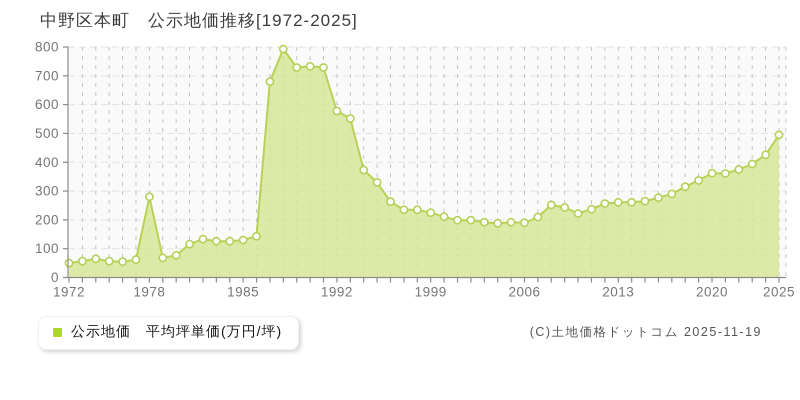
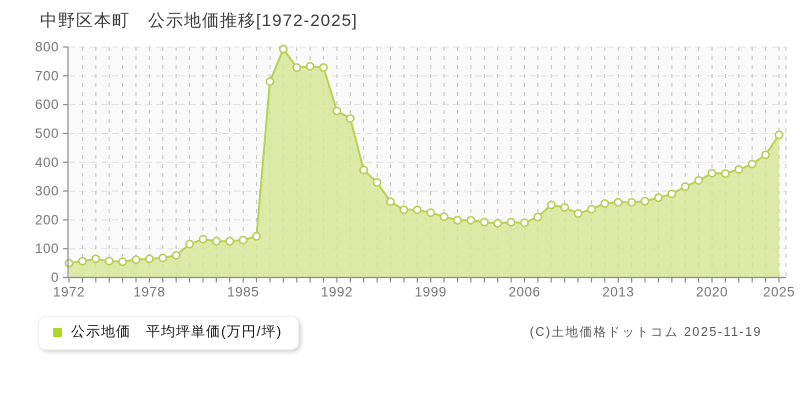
1978: 280 -> 60
